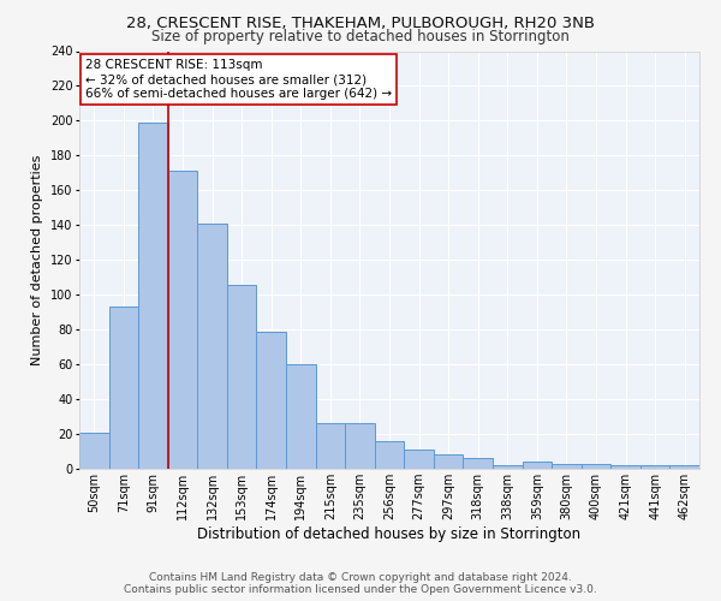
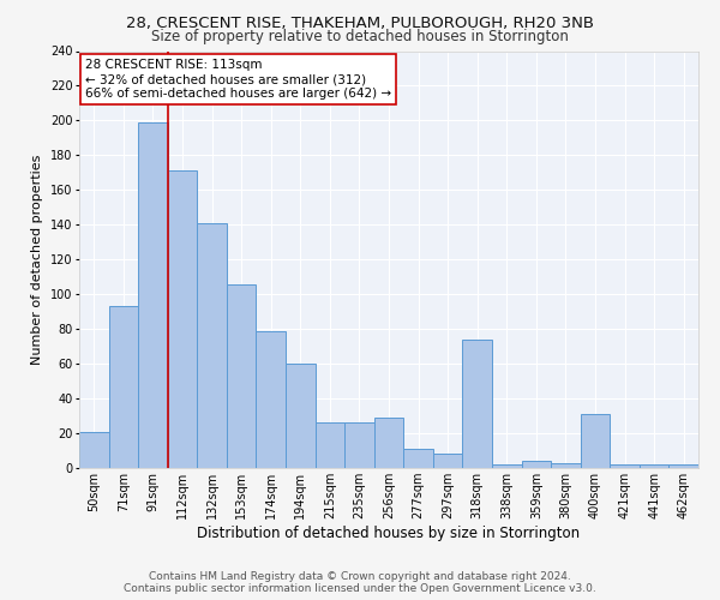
256sqm: 16 -> 29
318sqm: 6 -> 74
400sqm: 3 -> 31
